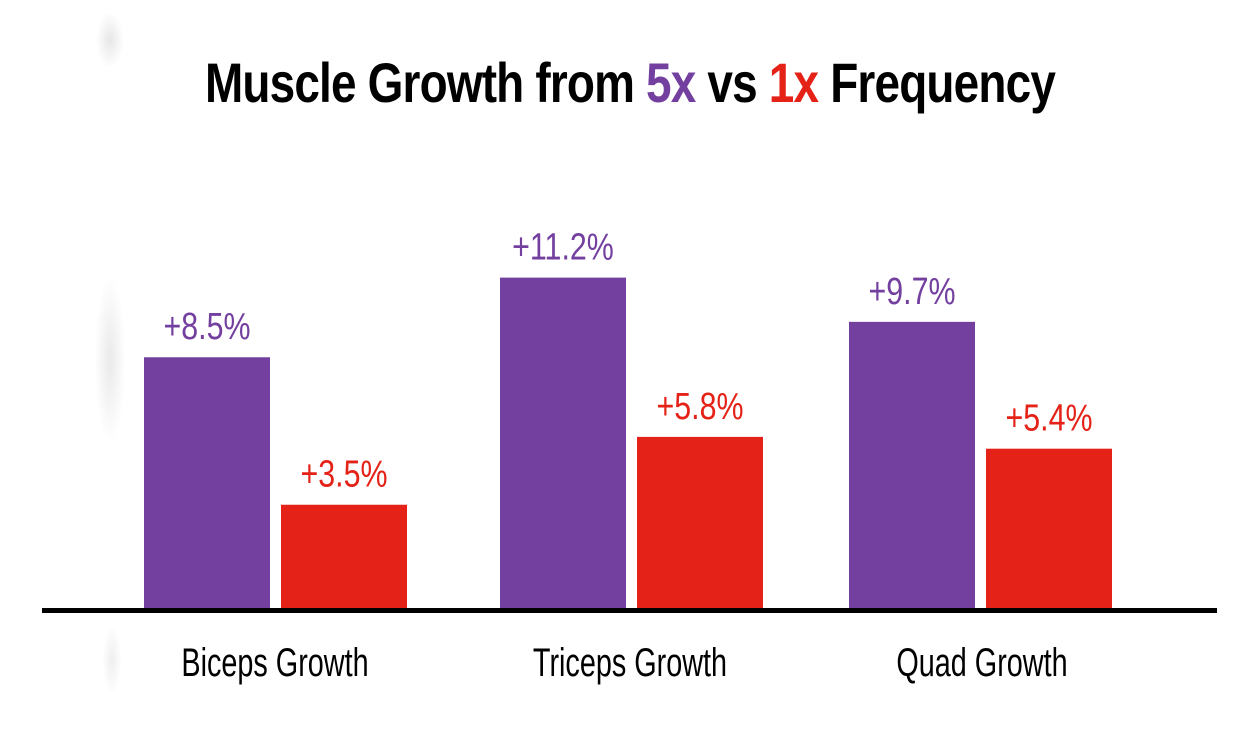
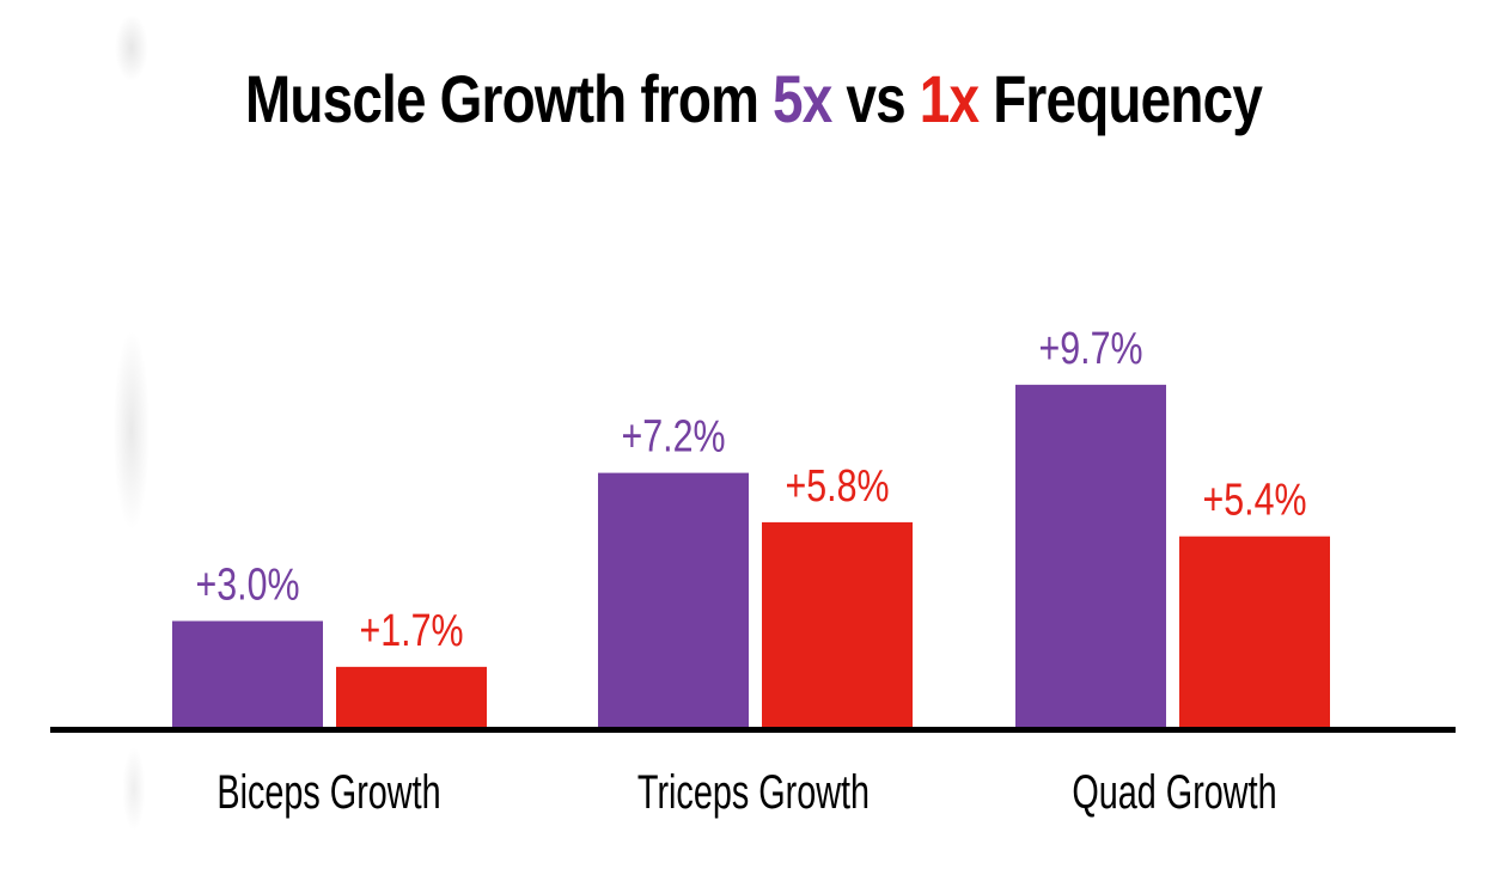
5x/Biceps Growth: +8.5% -> +3.0%
1x/Biceps Growth: +3.5% -> +1.7%
5x/Triceps Growth: +11.2% -> +7.2%
